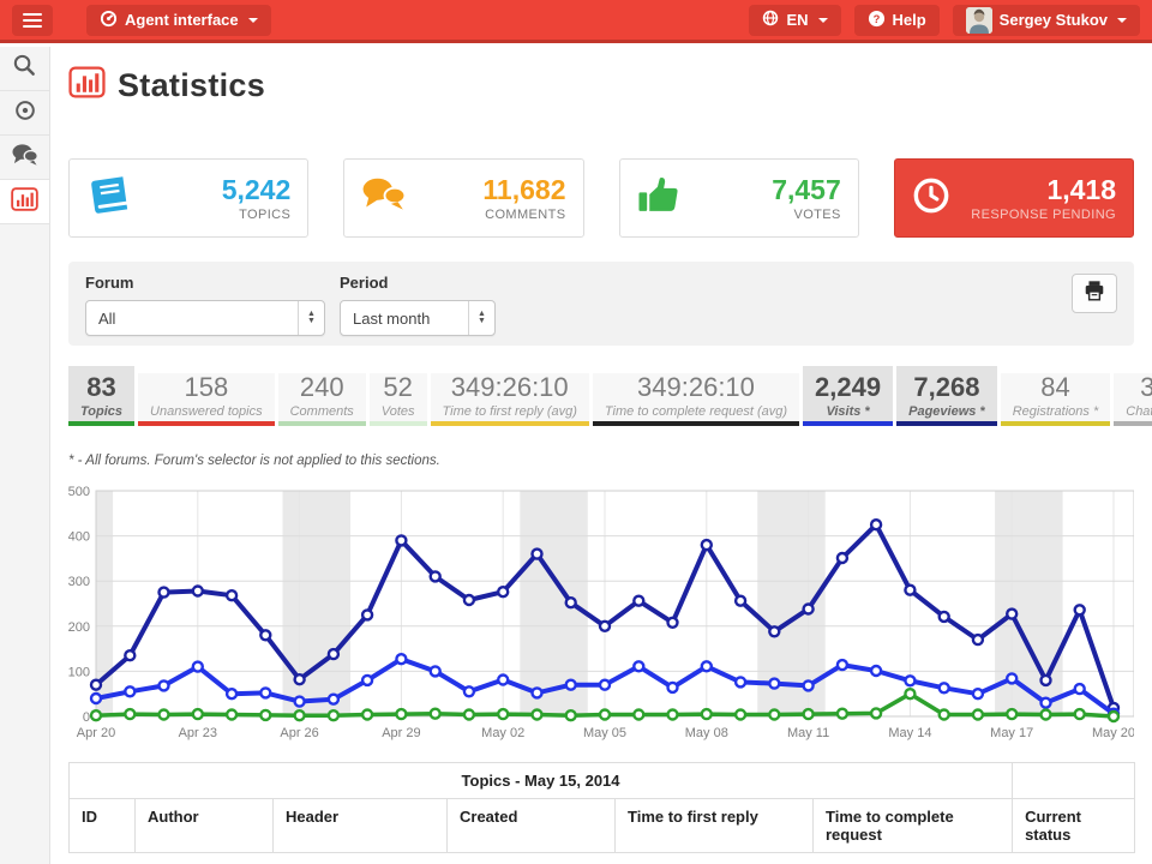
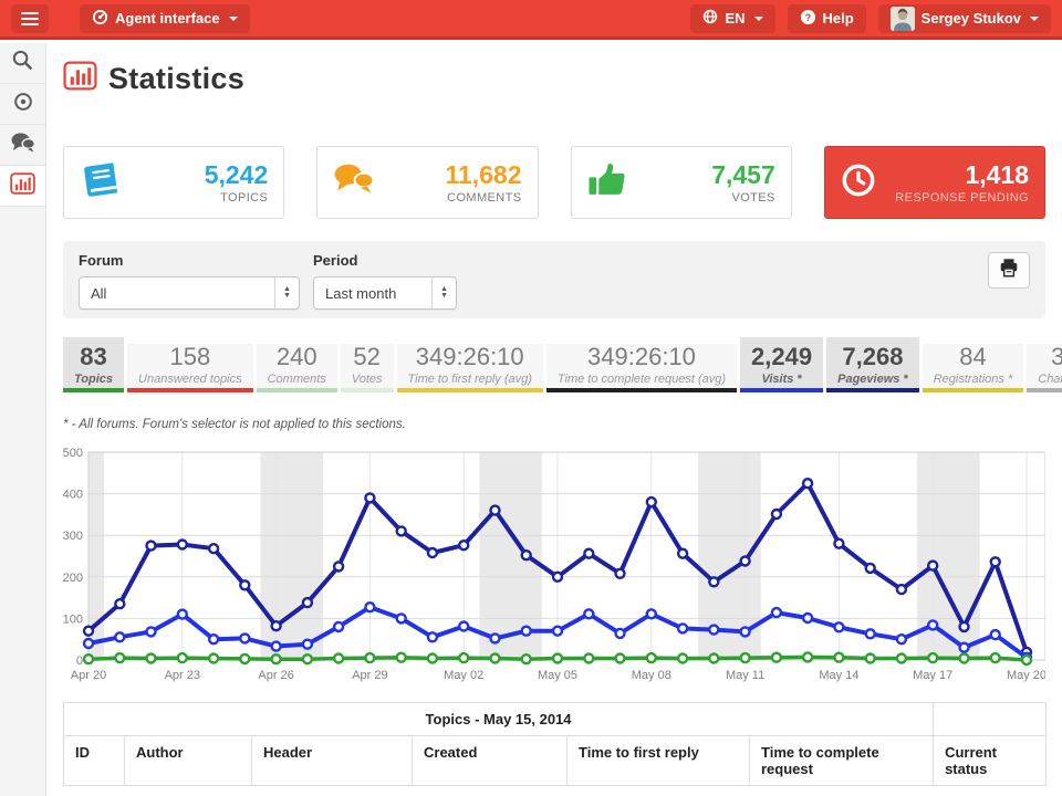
Topics/May 14: 50 -> 10
